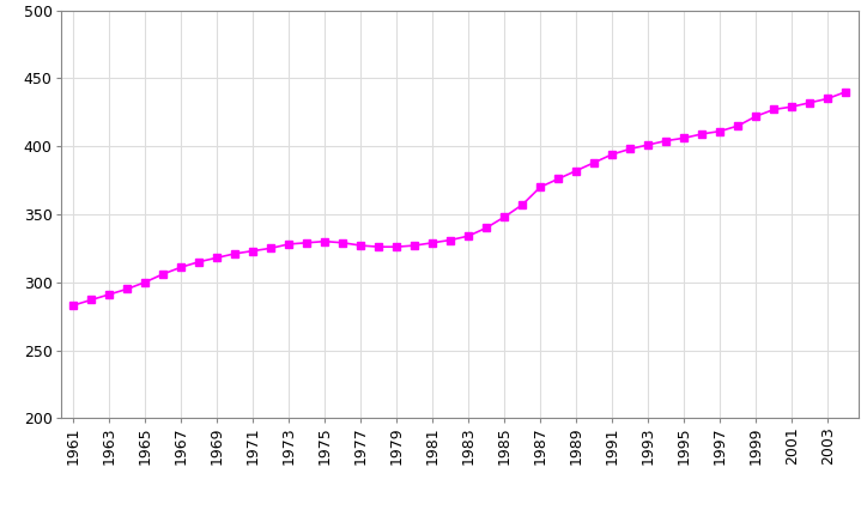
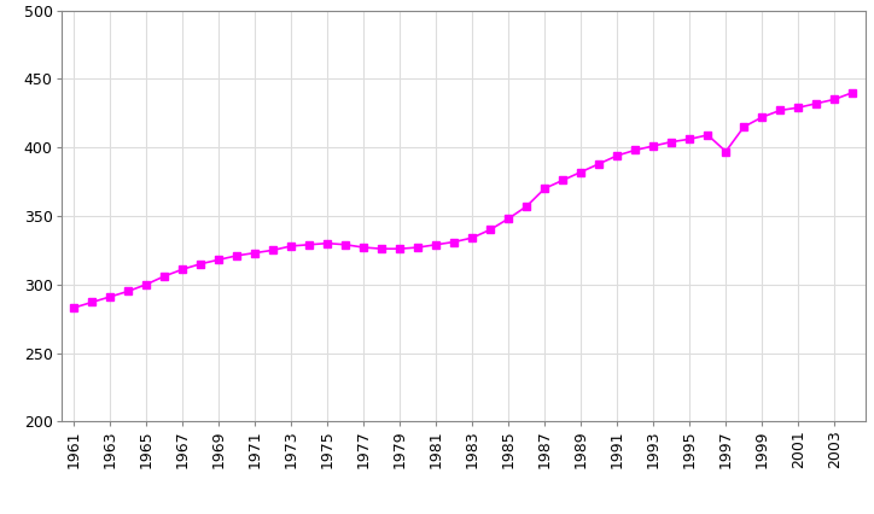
1997: 411 -> 397
